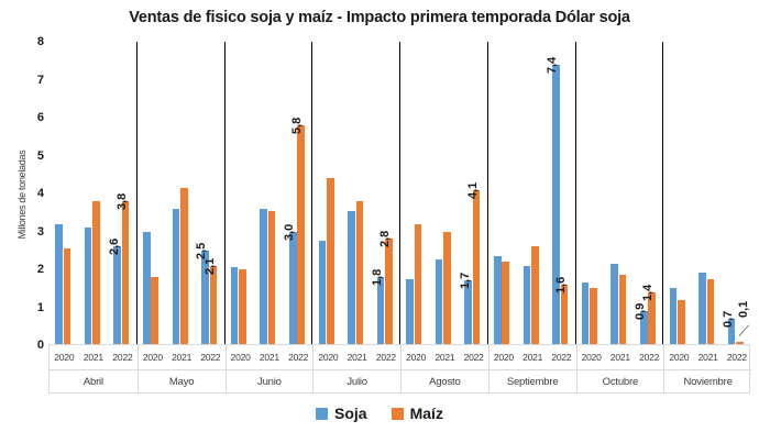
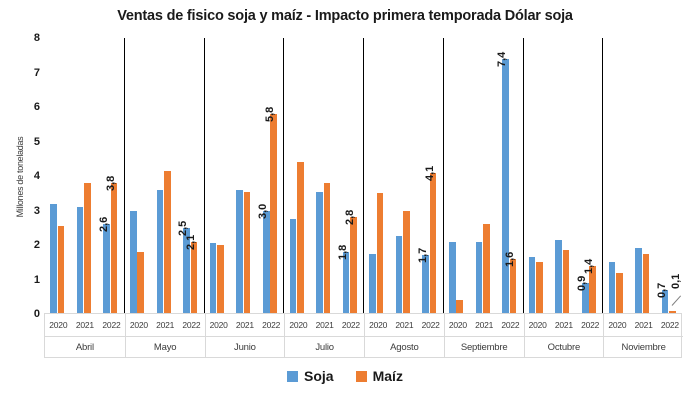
Maíz/Agosto 2020: 3.2 -> 3.5
Soja/Septiembre 2020: 2.4 -> 2.1
Maíz/Septiembre 2020: 2.2 -> 0.4
